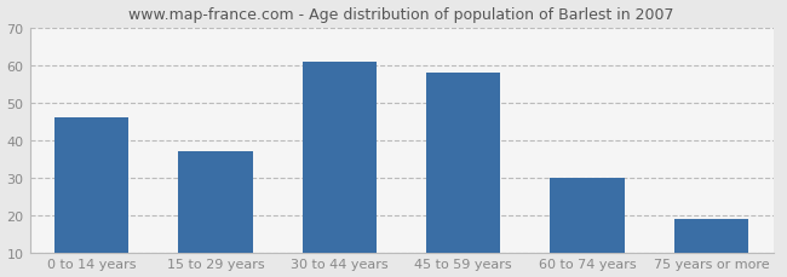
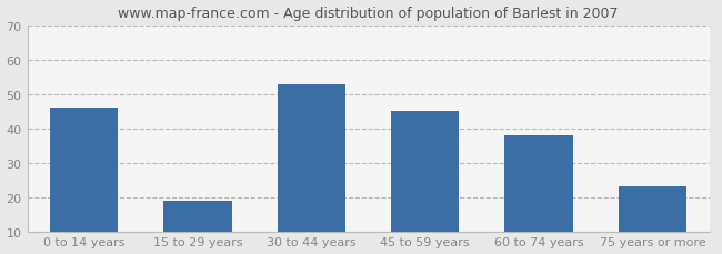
15 to 29 years: 37 -> 19
30 to 44 years: 61 -> 53
45 to 59 years: 58 -> 45
60 to 74 years: 30 -> 38
75 years or more: 19 -> 23
